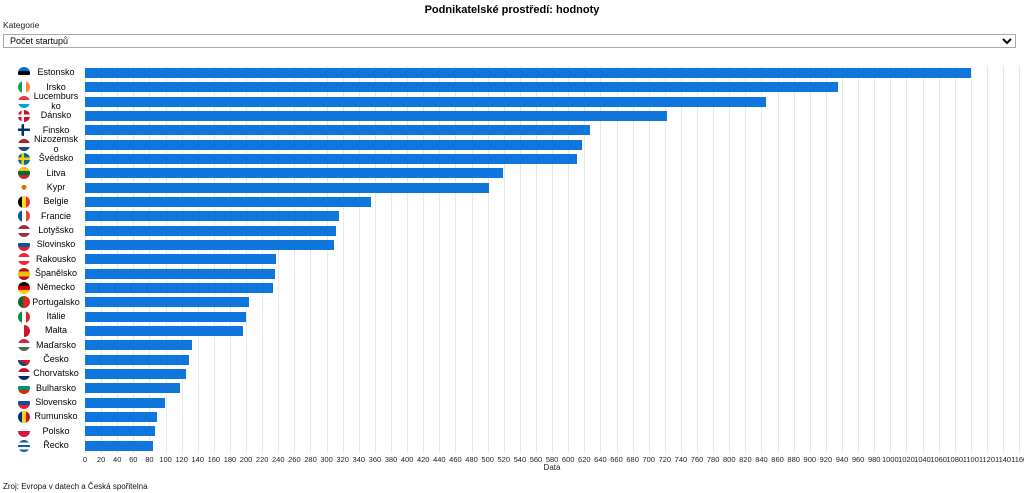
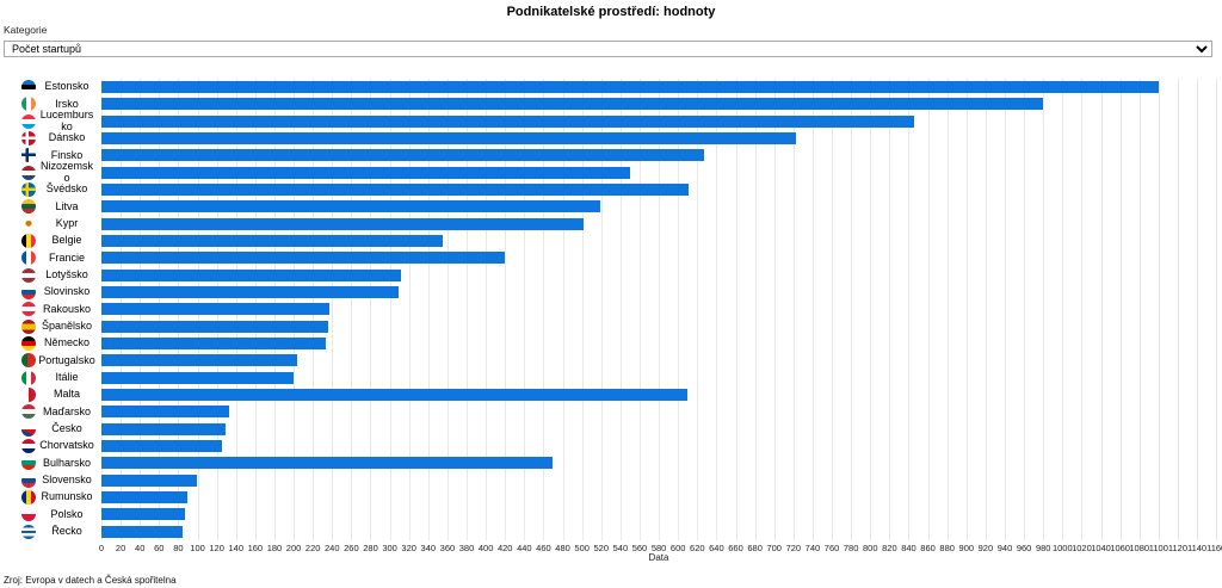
Irsko: 940 -> 980
Nizozemsko: 620 -> 550
Francie: 320 -> 420
Malta: 200 -> 610
Bulharsko: 120 -> 470
